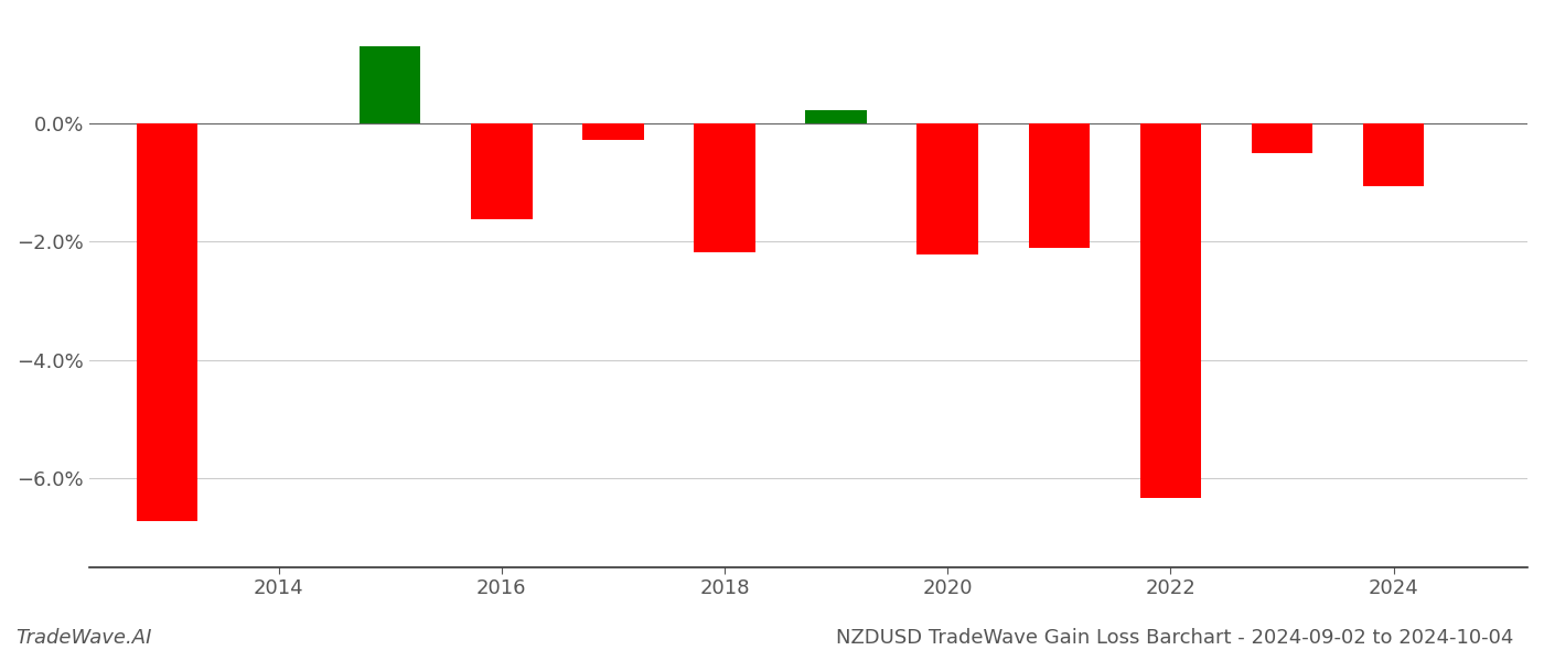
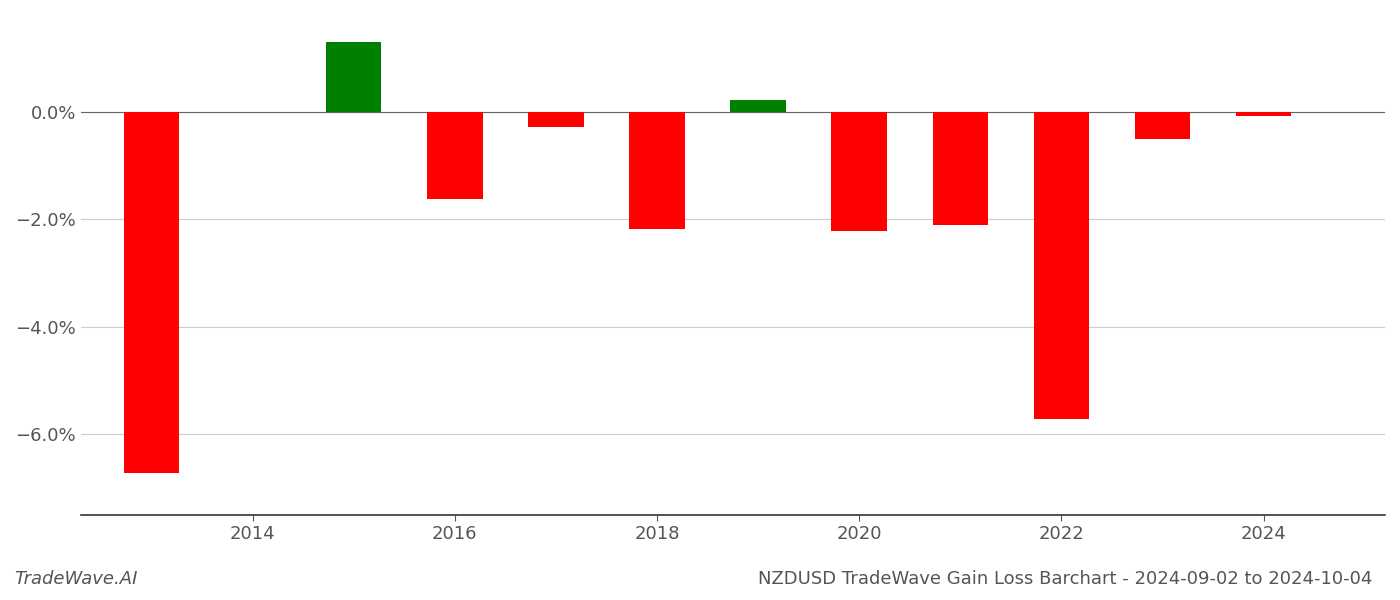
2022: -6.34% -> -5.72%
2024: -1.06% -> -0.08%
